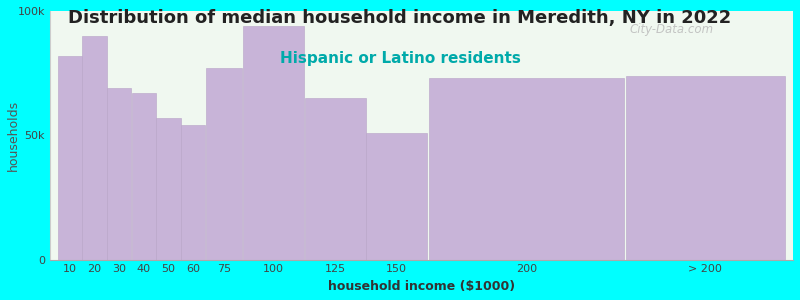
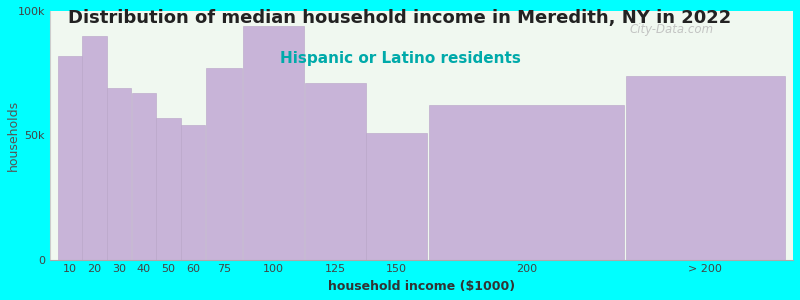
125: 65k -> 71k
200: 73k -> 62k
